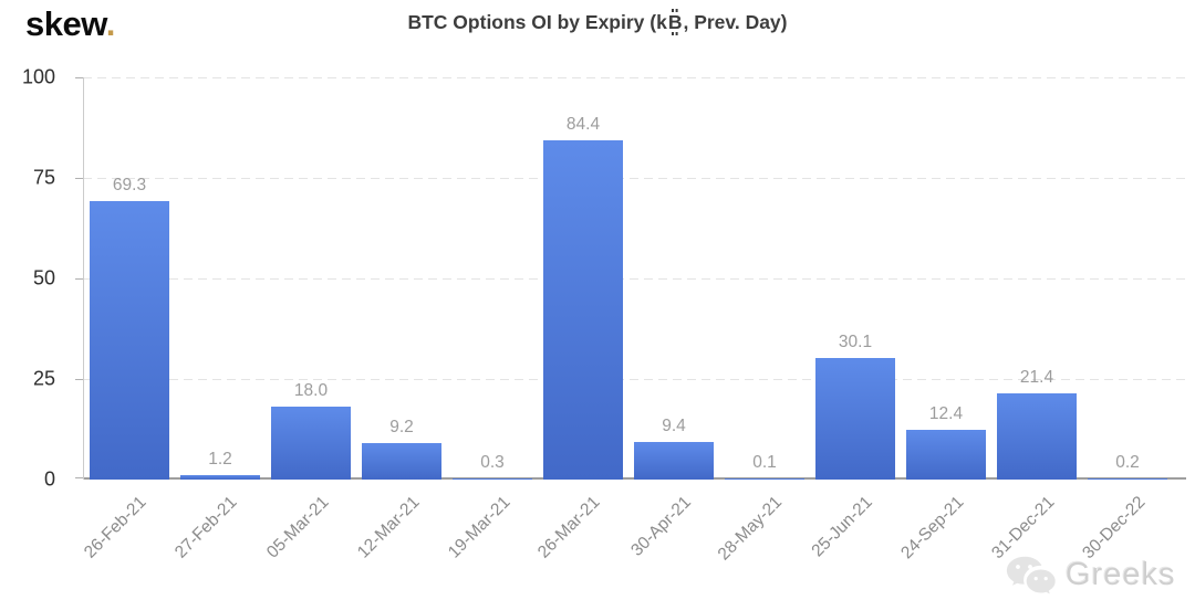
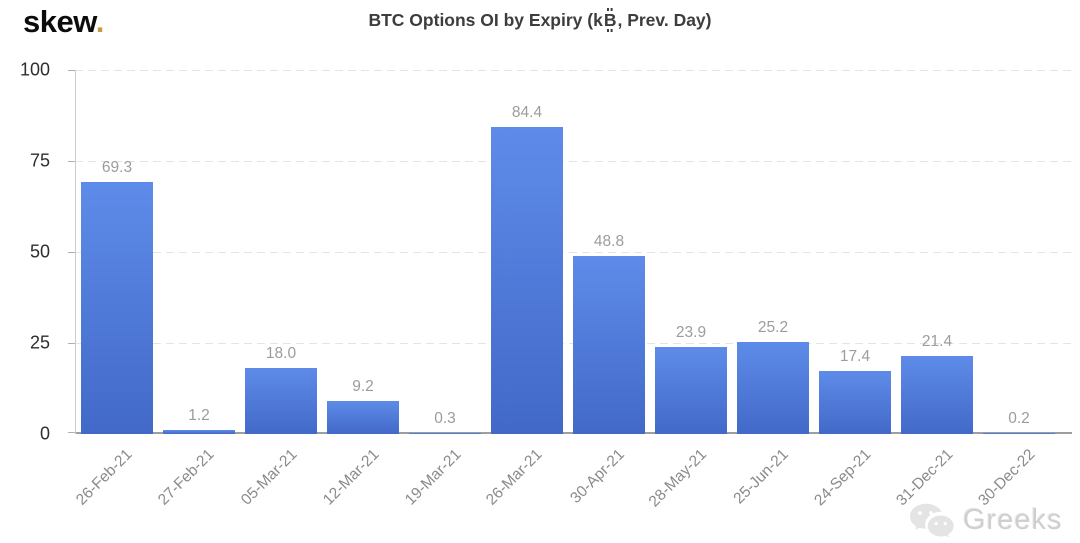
30-Apr-21: 9.4 -> 48.8
28-May-21: 0.1 -> 23.9
25-Jun-21: 30.1 -> 25.2
24-Sep-21: 12.4 -> 17.4
